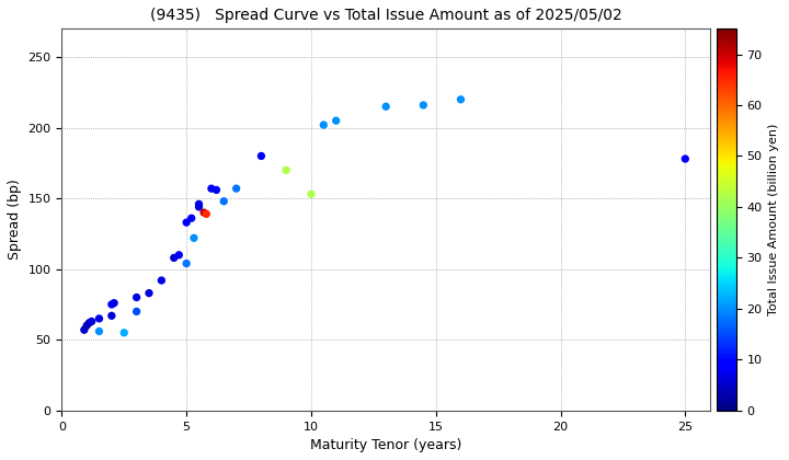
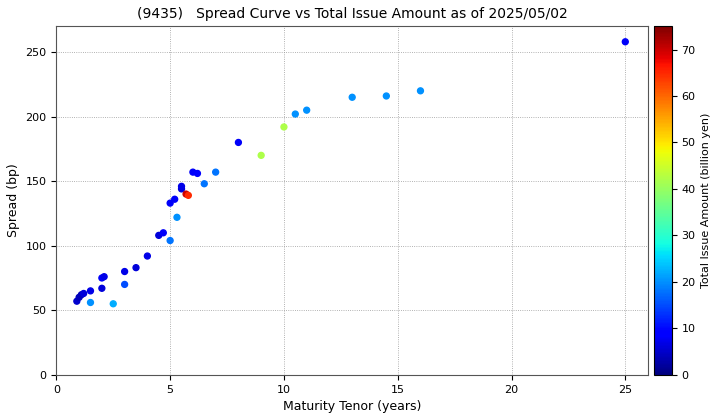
10: 153 -> 192
25: 178 -> 258
